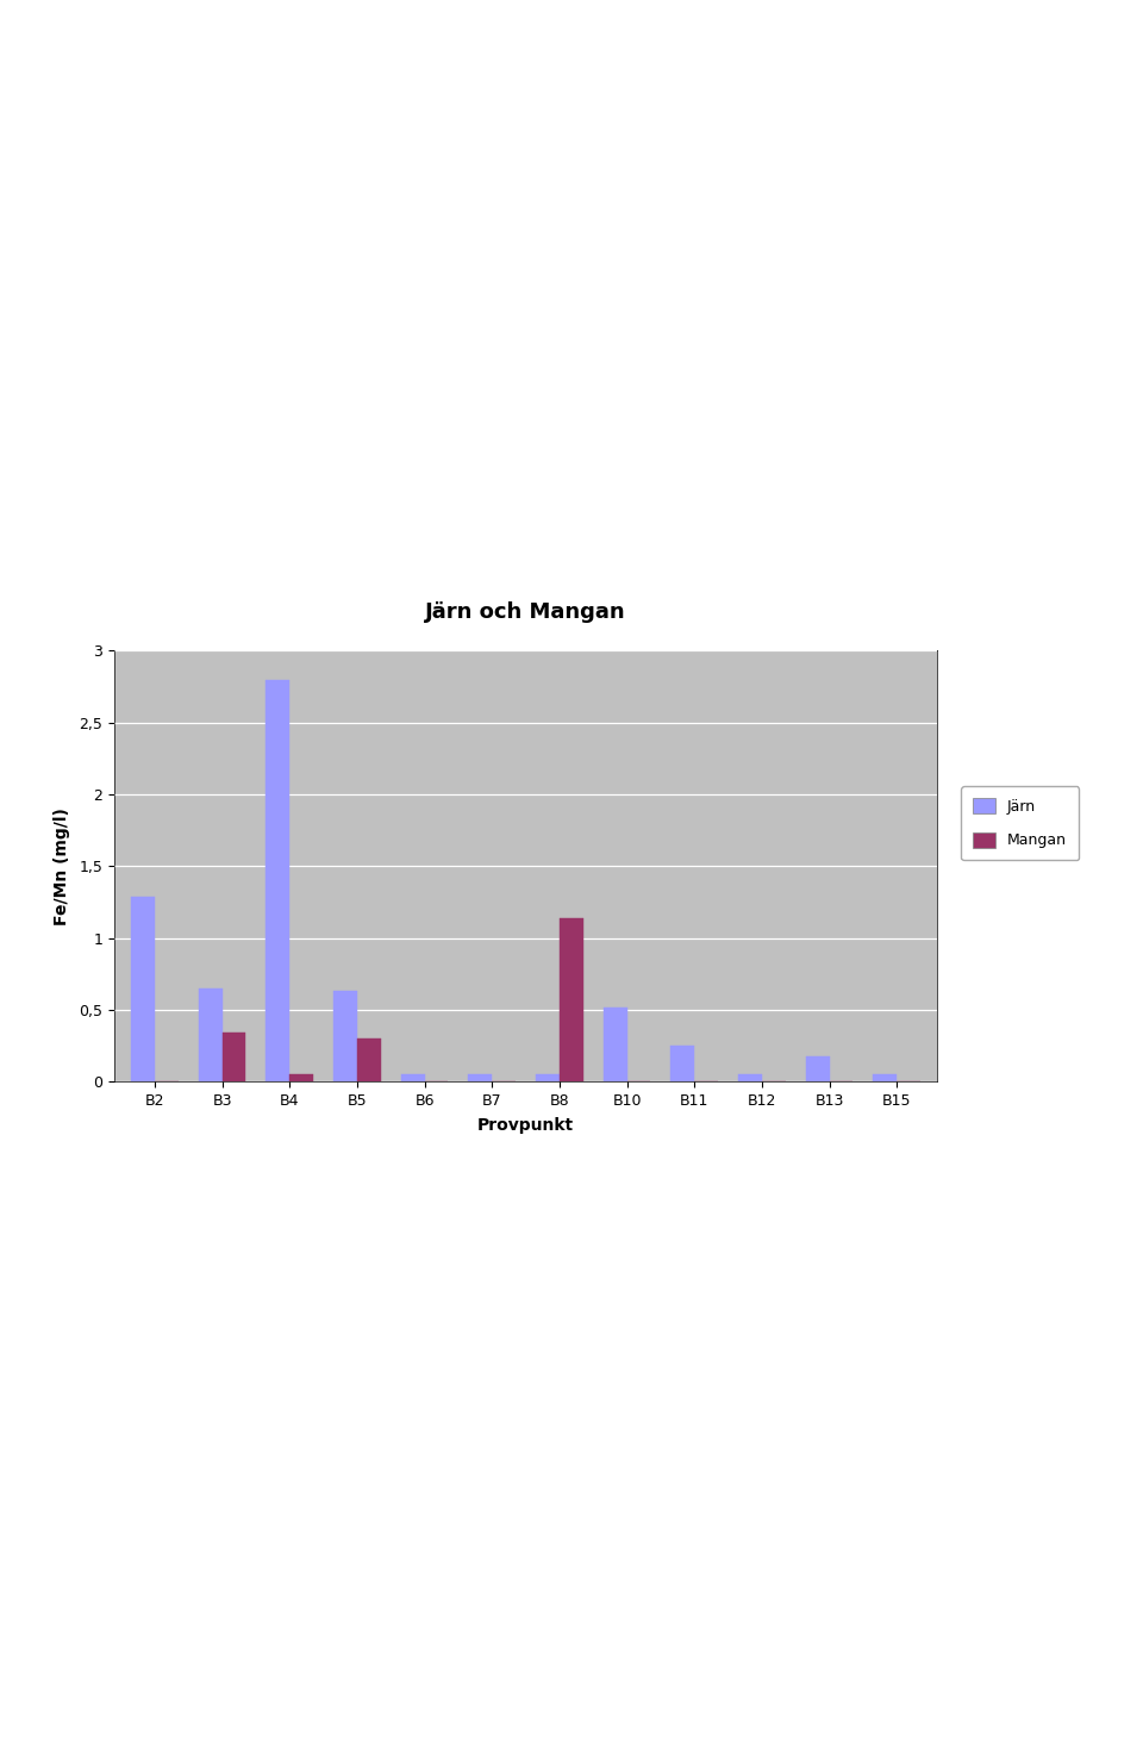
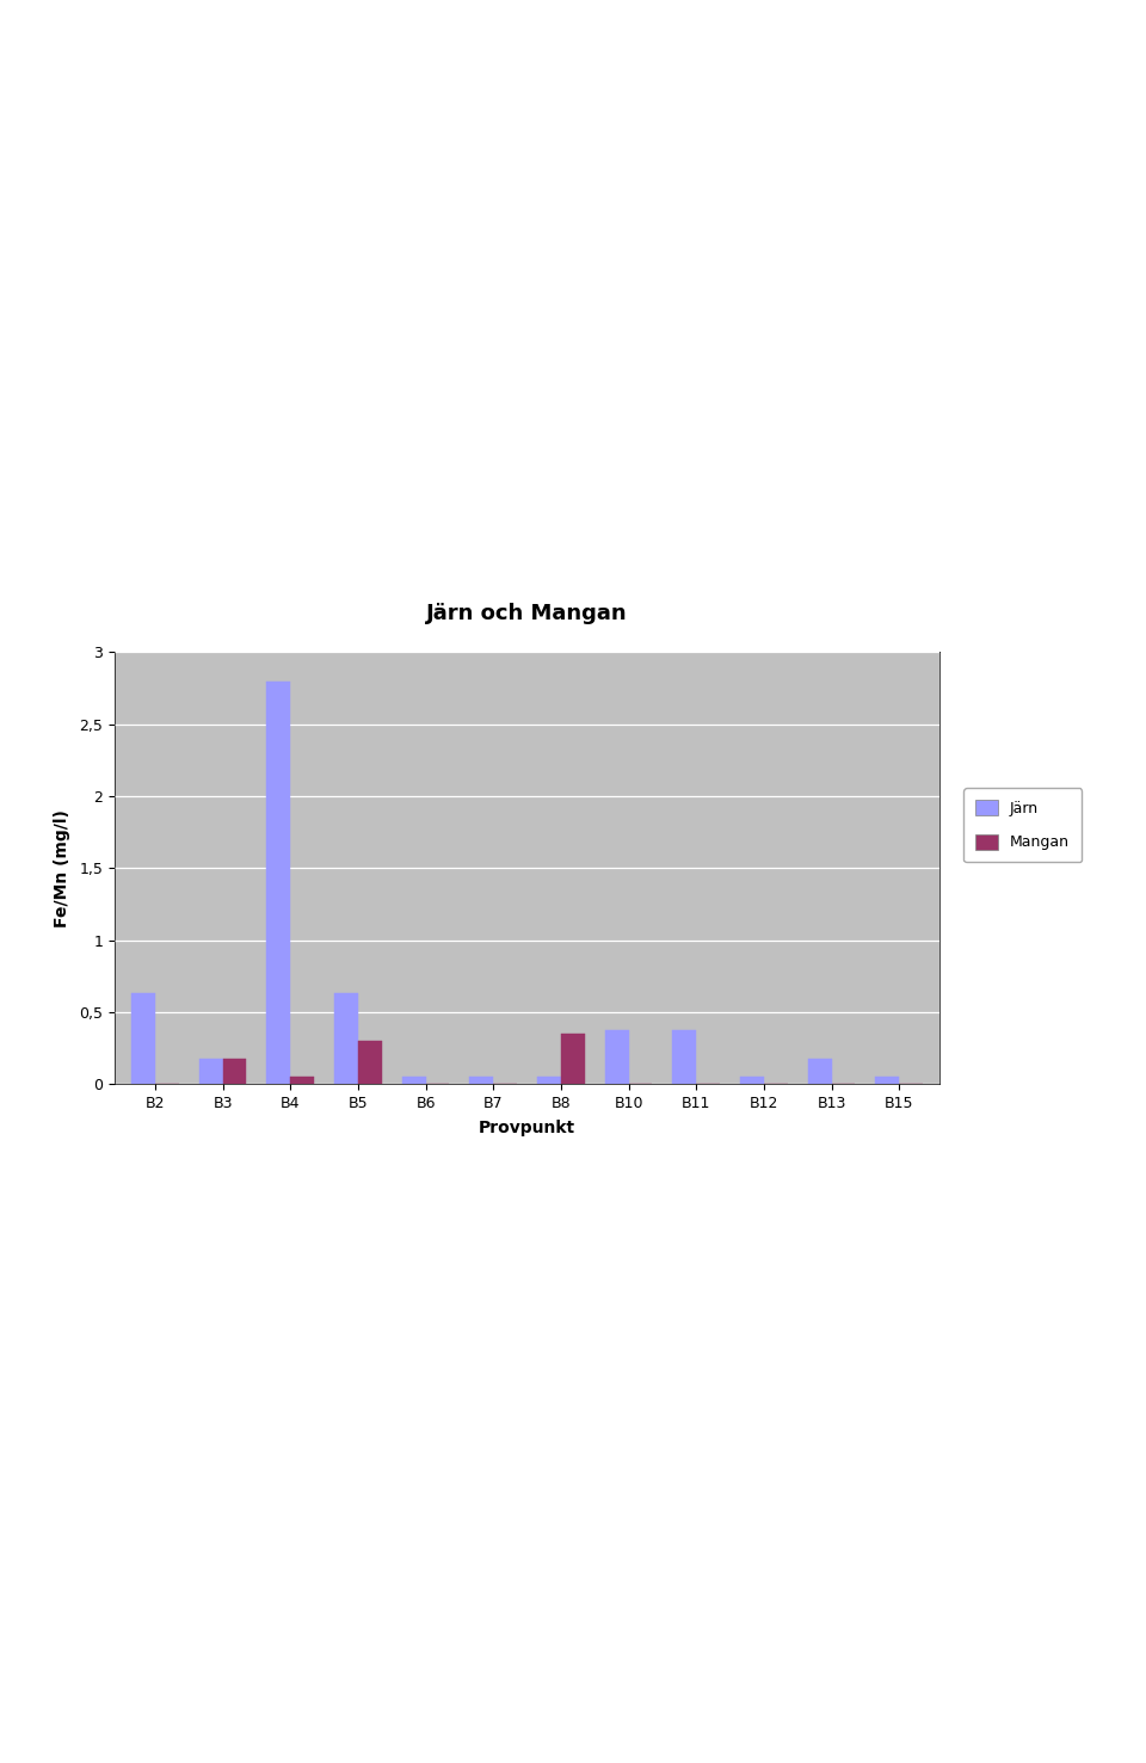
Järn/B2: 1,29 -> 0,63
Järn/B3: 0,65 -> 0,18
Mangan/B3: 0,34 -> 0,18
Mangan/B8: 1,14 -> 0,35
Järn/B10: 0,52 -> 0,38
Järn/B11: 0,25 -> 0,38
